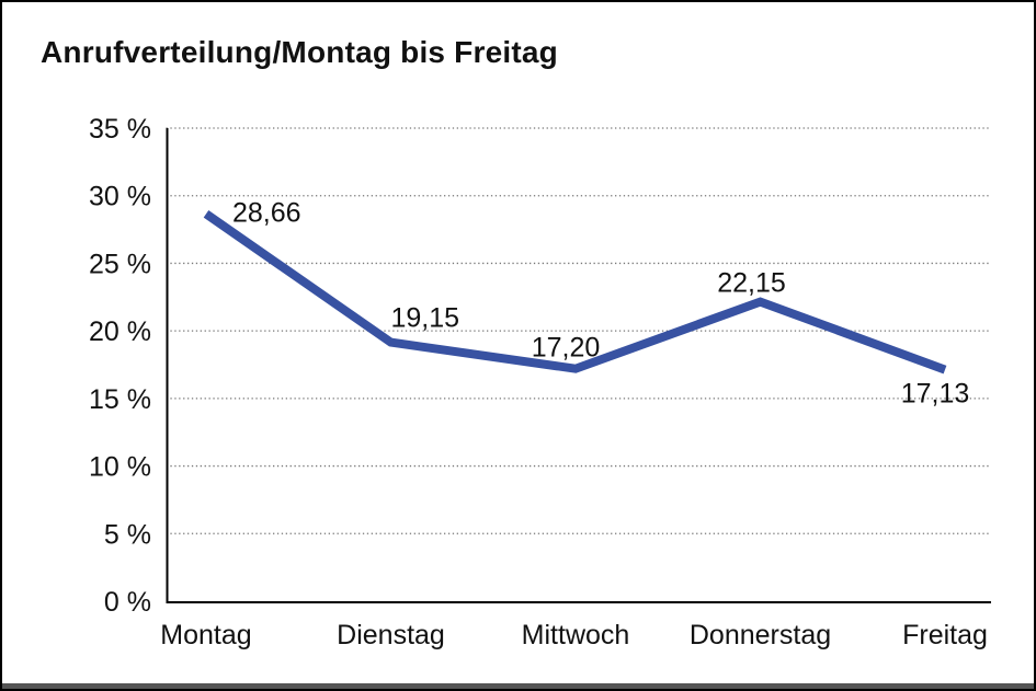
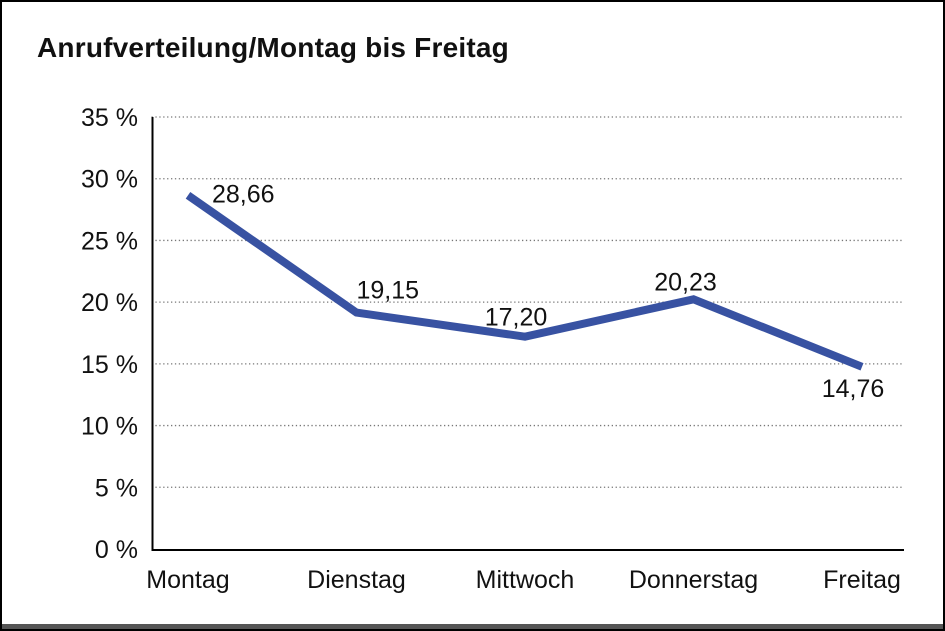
Donnerstag: 22,15 -> 20,23
Freitag: 17,13 -> 14,76
